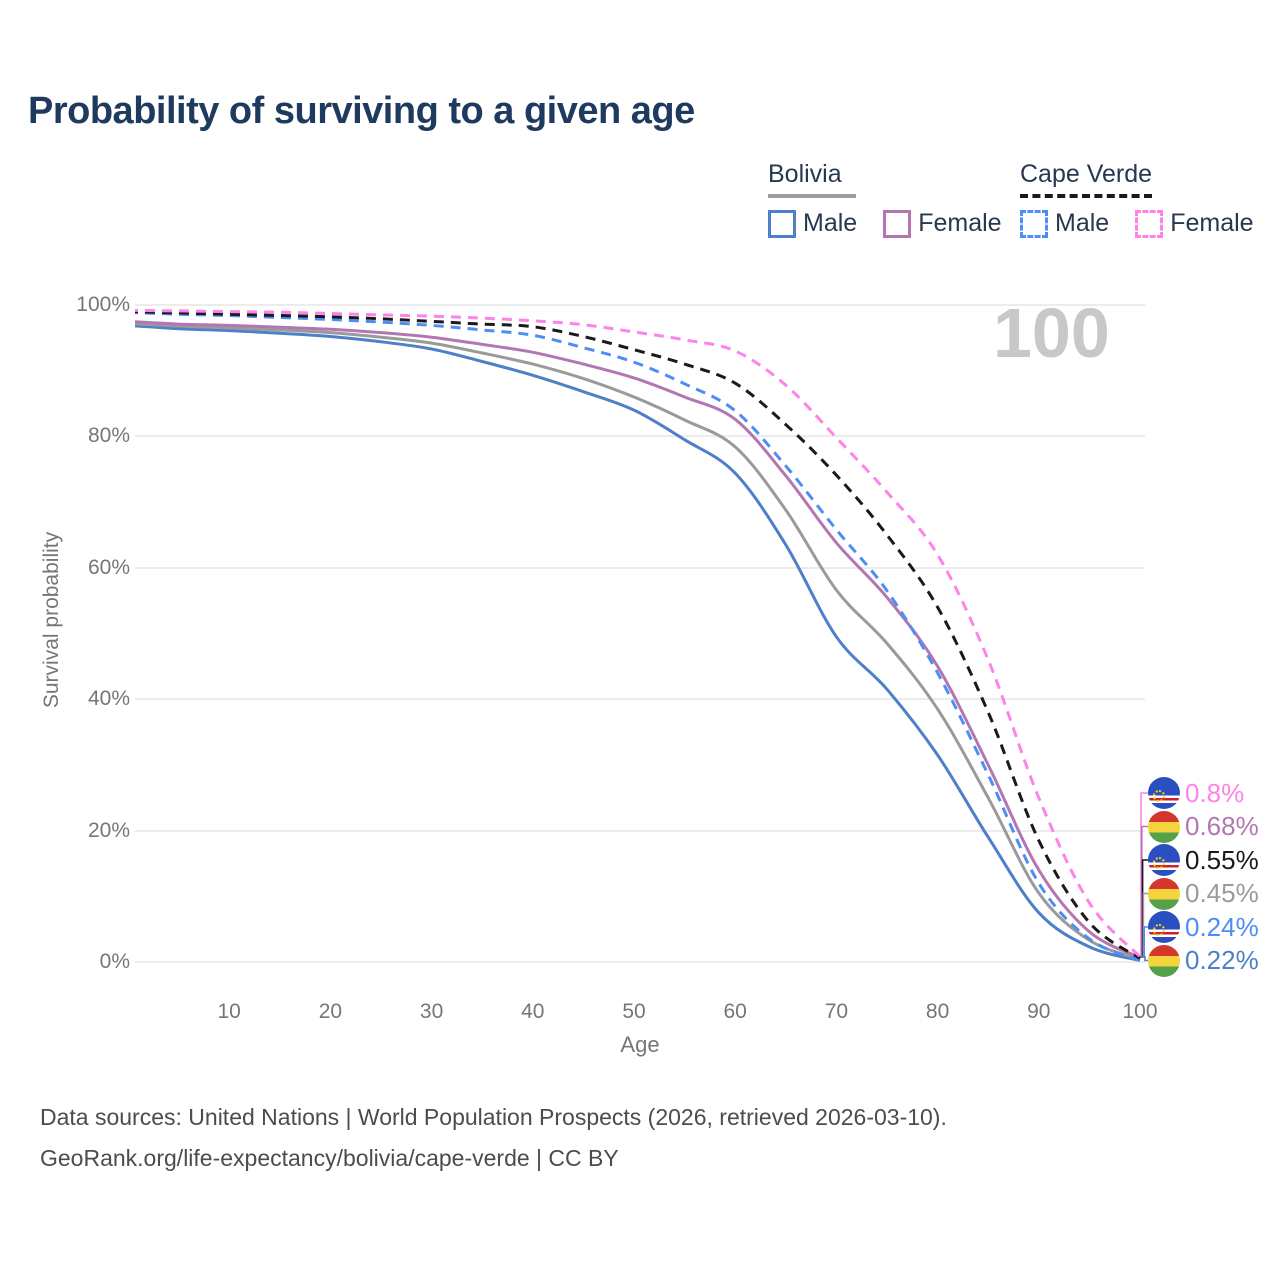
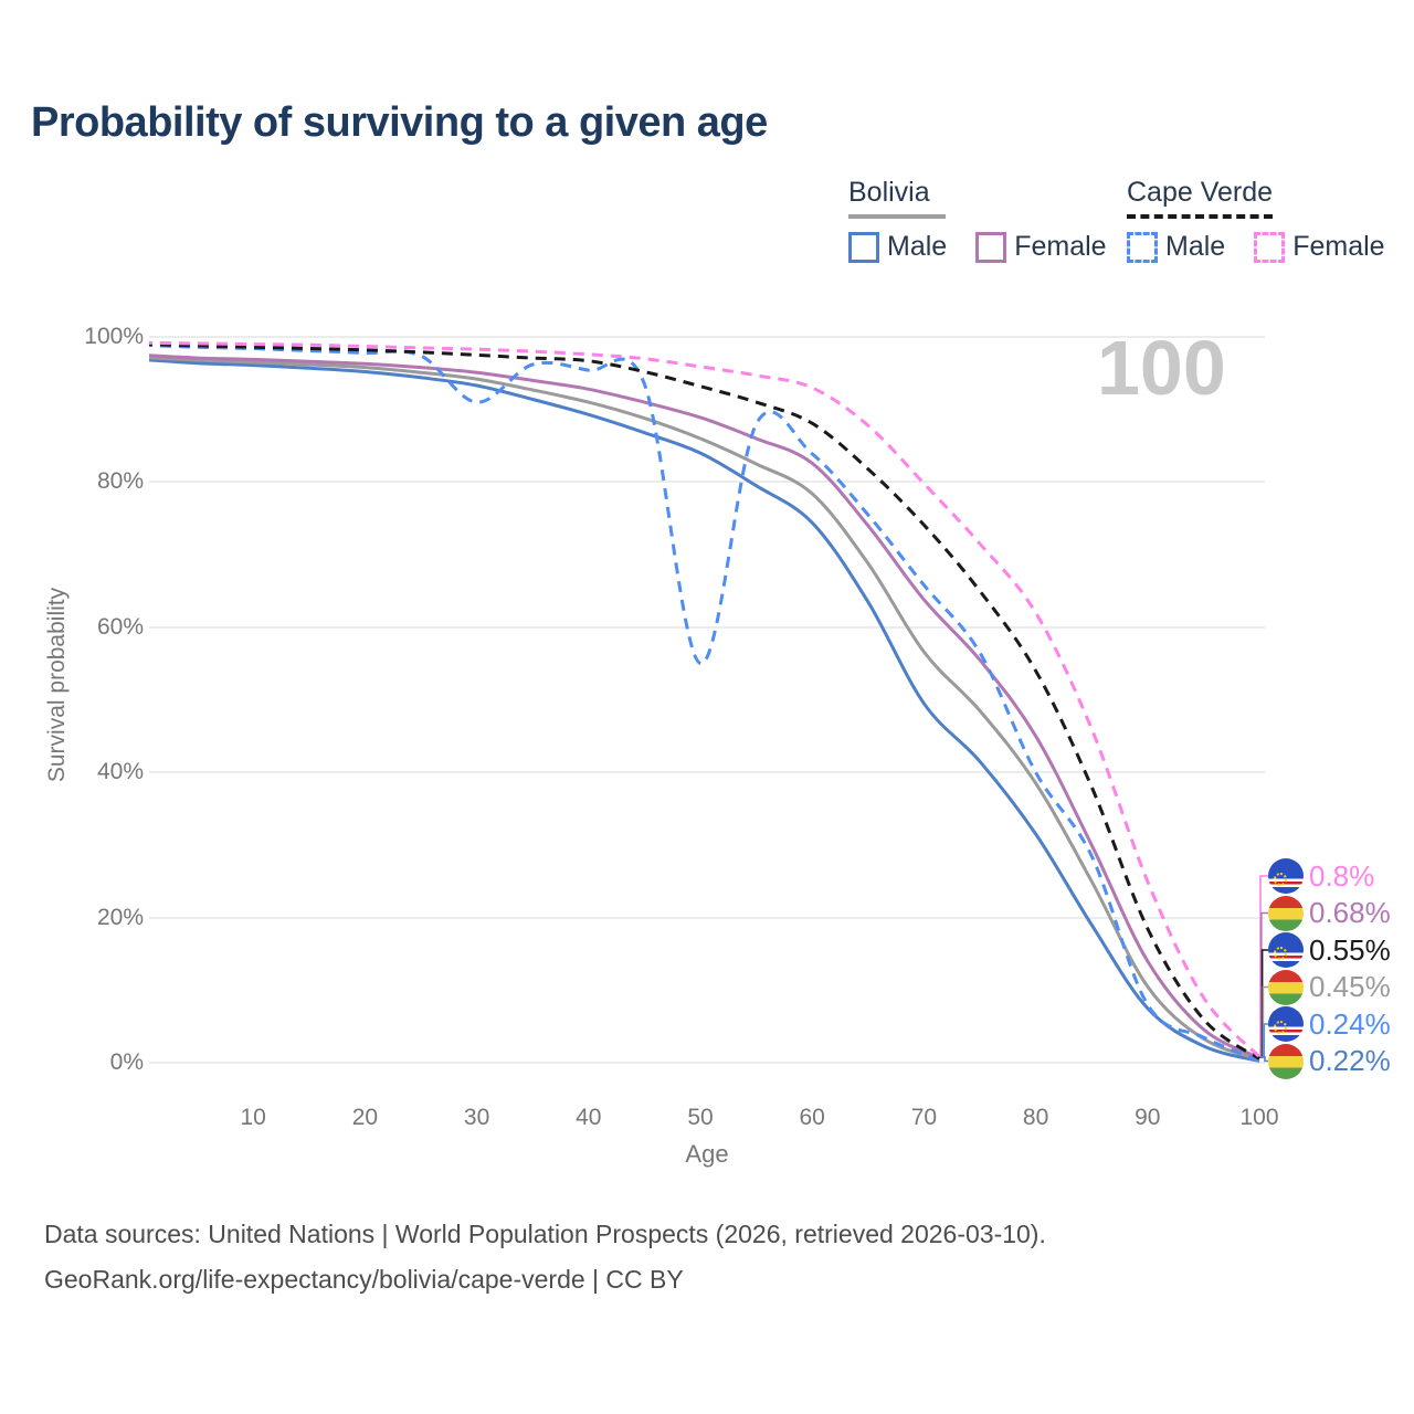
Cape Verde Male/30: 97% -> 91%
Cape Verde Male/50: 91% -> 55%
Cape Verde Male/80: 44% -> 40%
Cape Verde Male/90: 12% -> 8%
